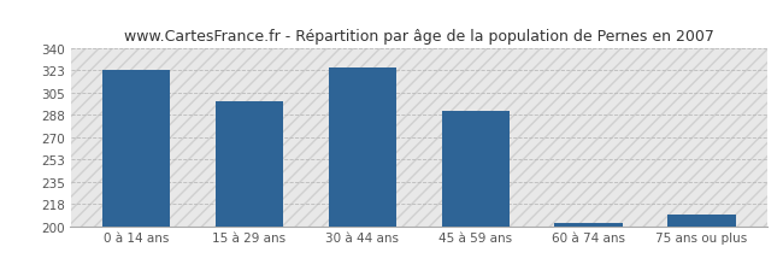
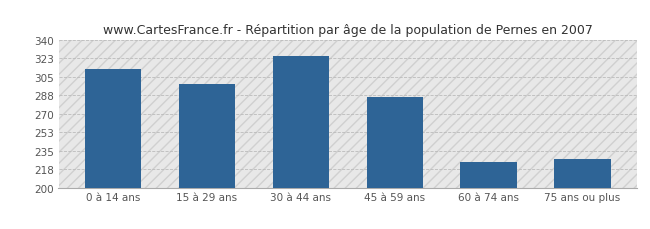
0 à 14 ans: 323 -> 313
45 à 59 ans: 291 -> 286
60 à 74 ans: 202 -> 224
75 ans ou plus: 209 -> 227
